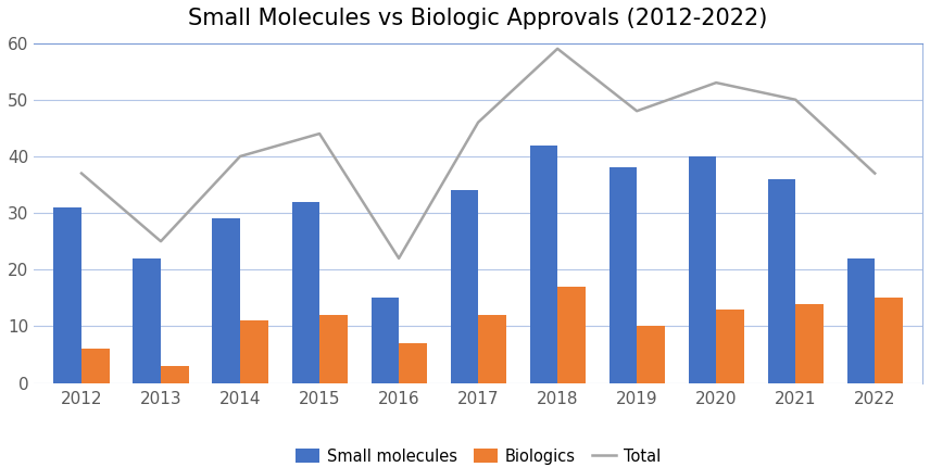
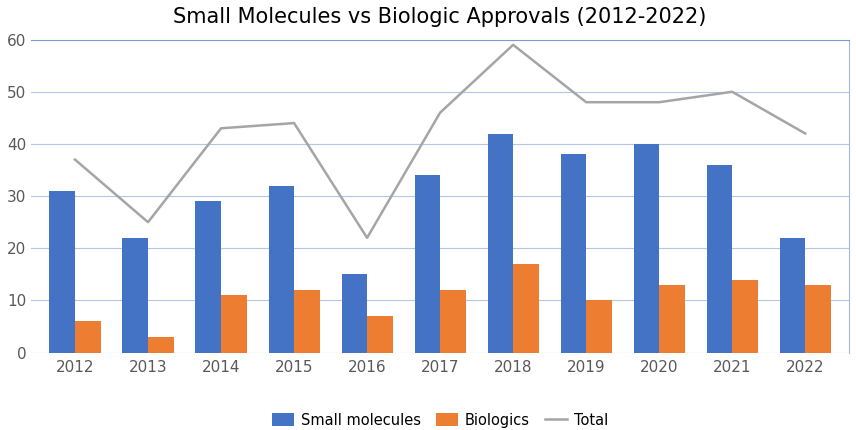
Total/2014: 40 -> 43
Total/2020: 53 -> 48
Total/2022: 37 -> 42
Biologics/2022: 15 -> 13
